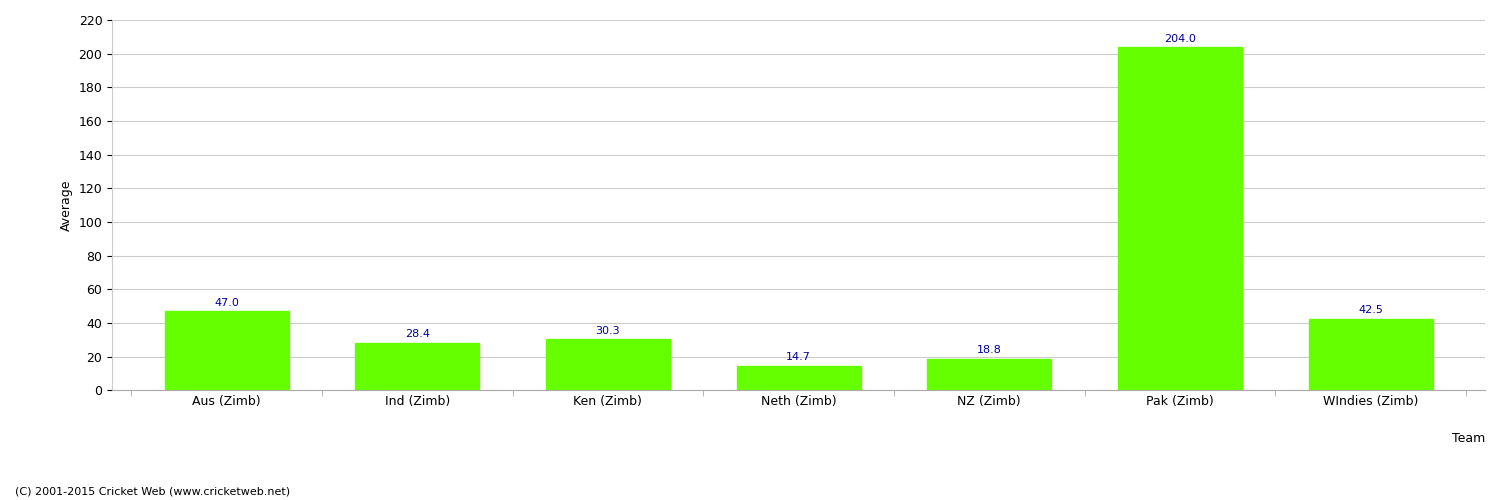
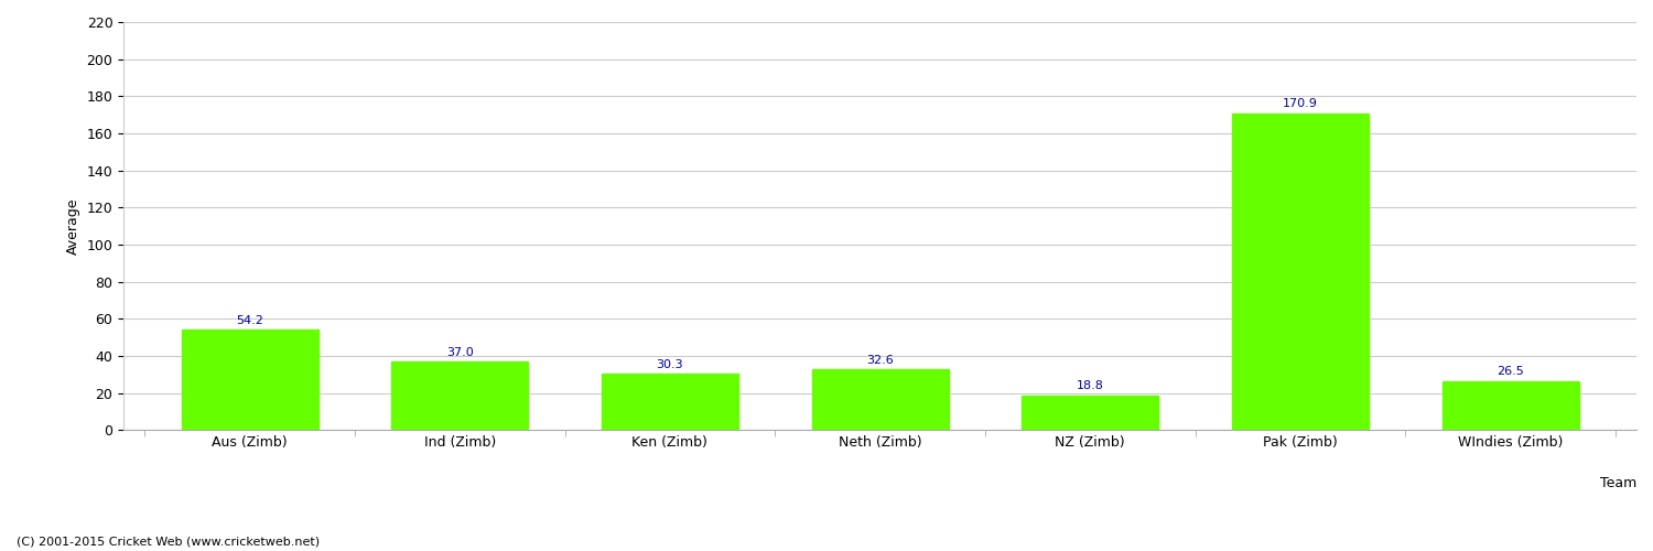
Aus (Zimb): 47.0 -> 54.2
Ind (Zimb): 28.4 -> 37.0
Neth (Zimb): 14.7 -> 32.6
Pak (Zimb): 204.0 -> 170.9
WIndies (Zimb): 42.5 -> 26.5
